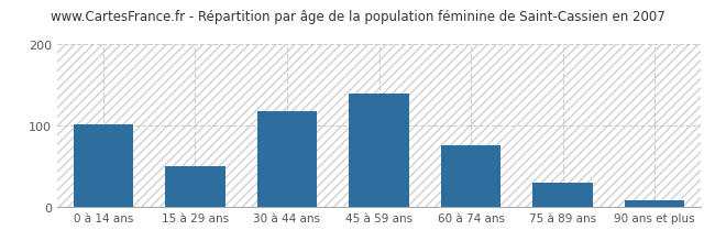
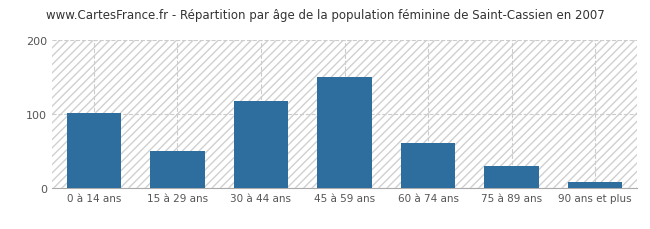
45 à 59 ans: 140 -> 150
60 à 74 ans: 75 -> 60
